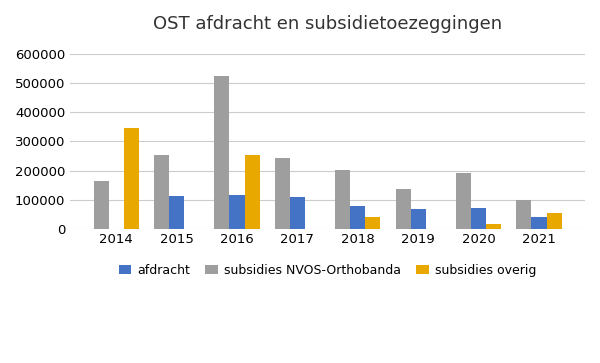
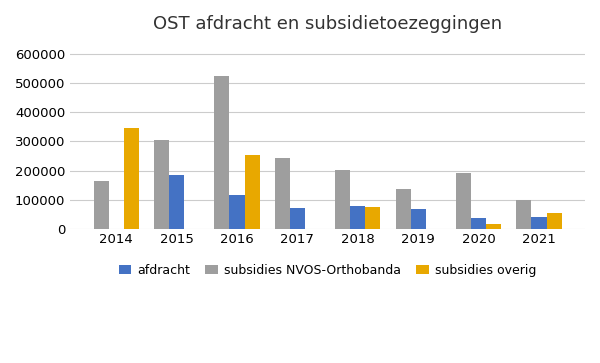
subsidies NVOS-Orthobanda/2015: 252000 -> 305000
afdracht/2015: 112000 -> 185000
afdracht/2017: 108000 -> 70000
subsidies overig/2018: 38000 -> 75000
afdracht/2020: 70000 -> 35000
